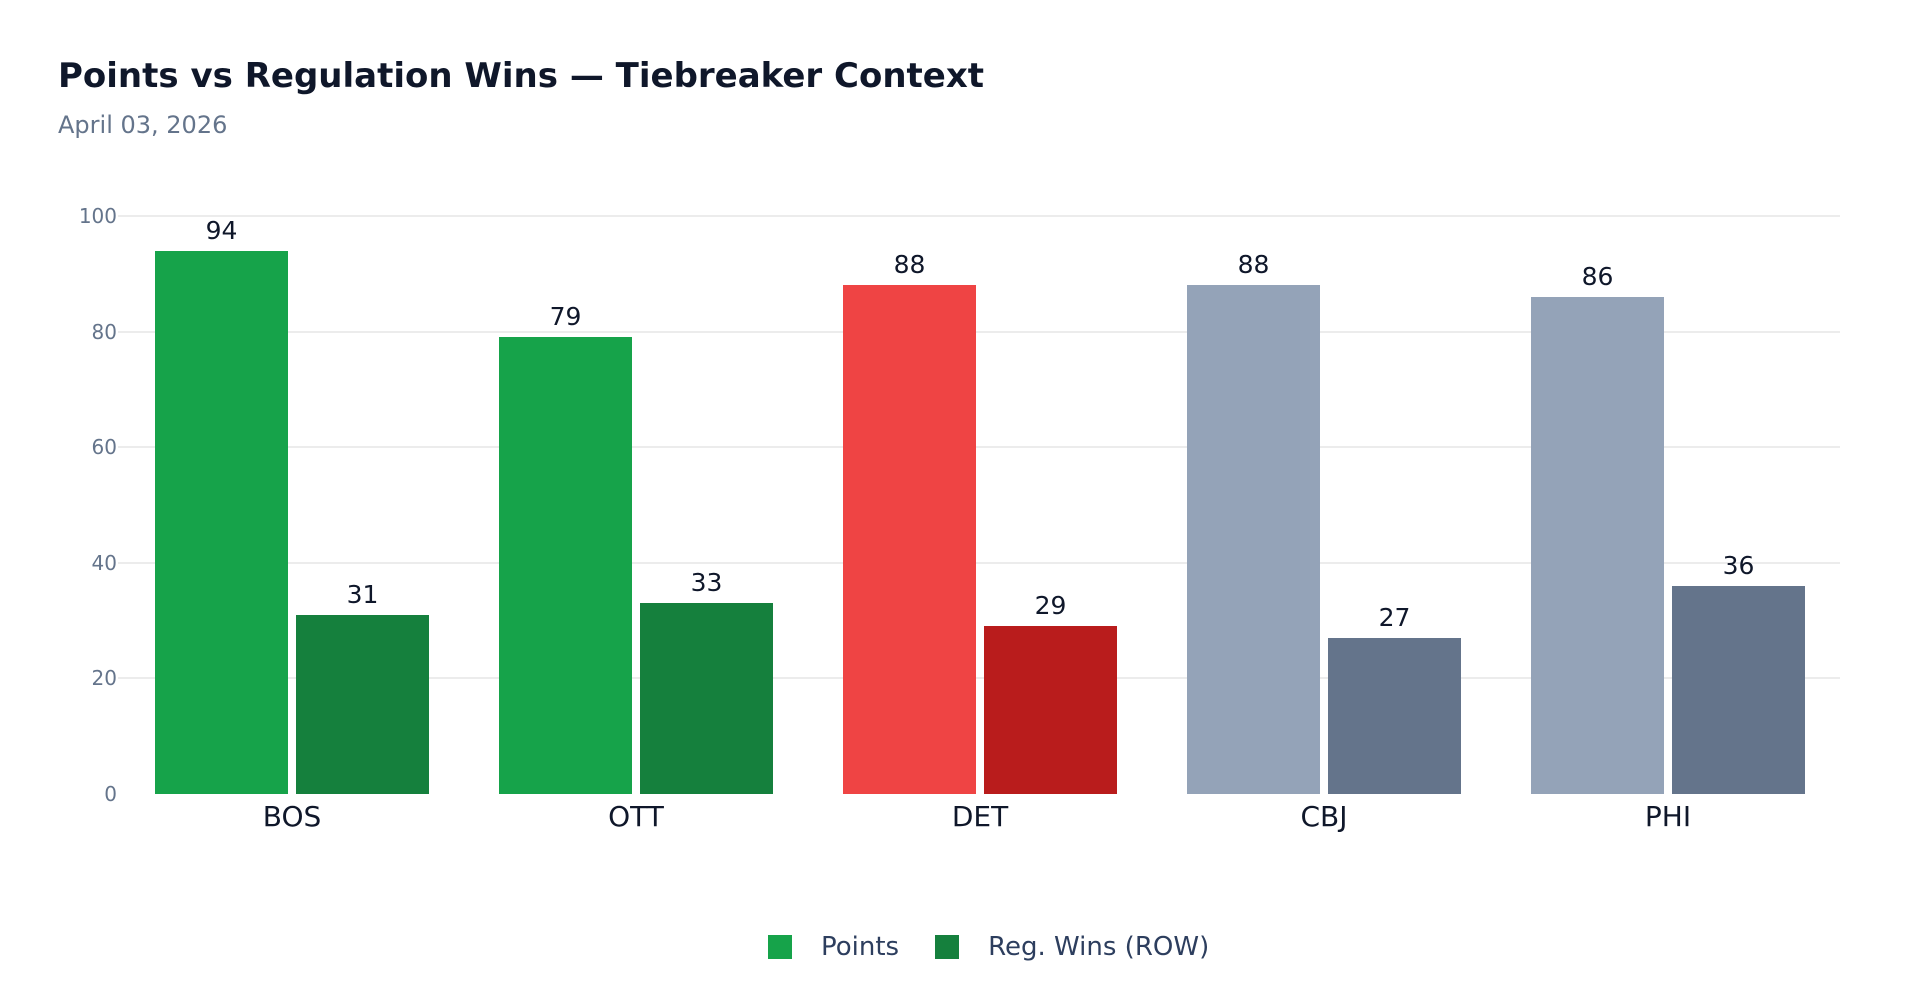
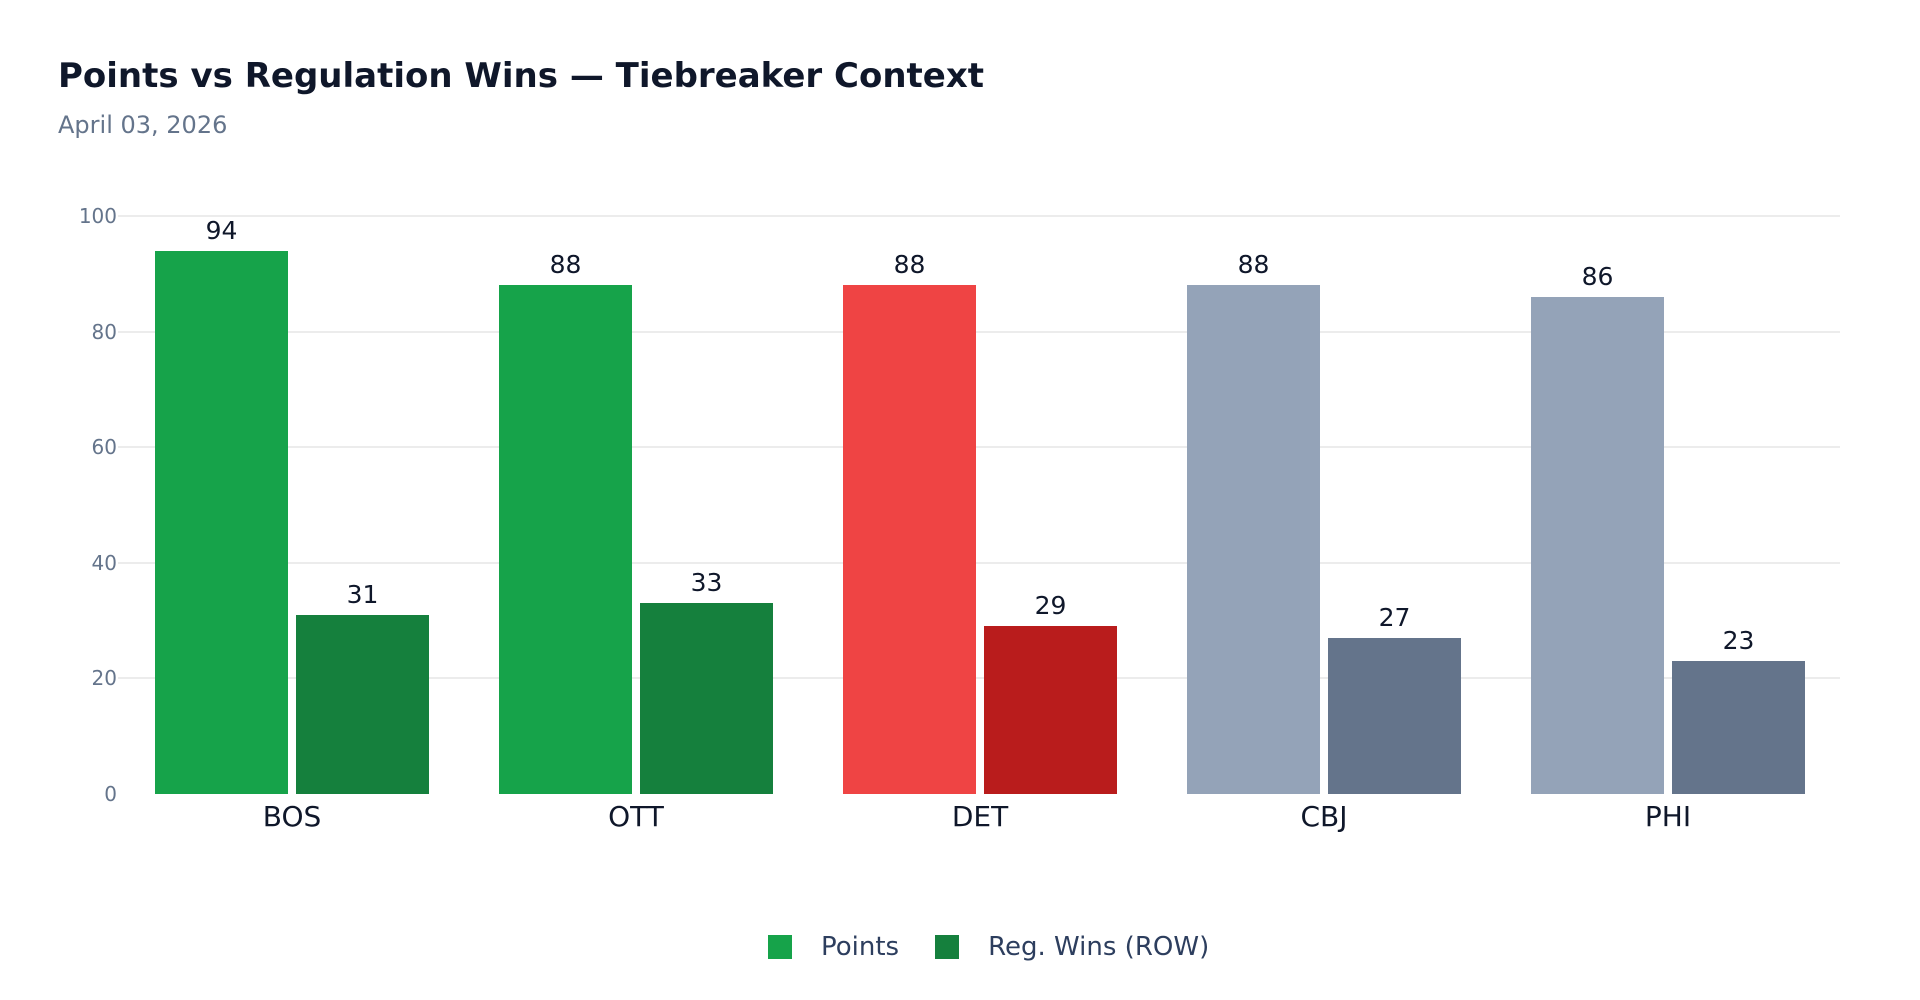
Points/OTT: 79 -> 88
Reg. Wins (ROW)/PHI: 36 -> 23
